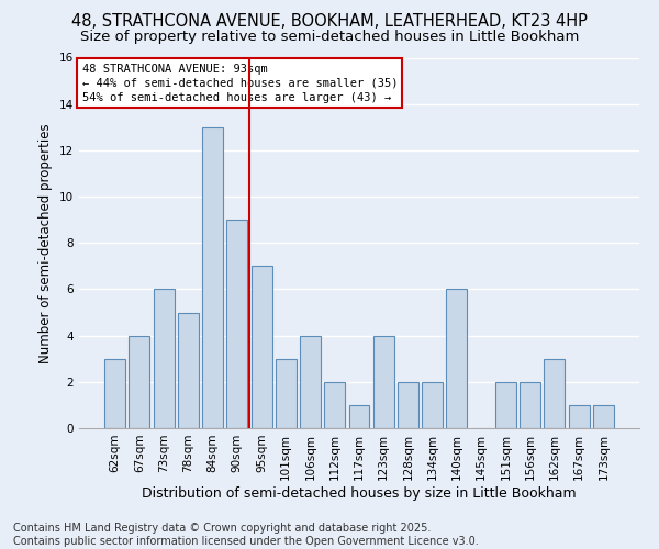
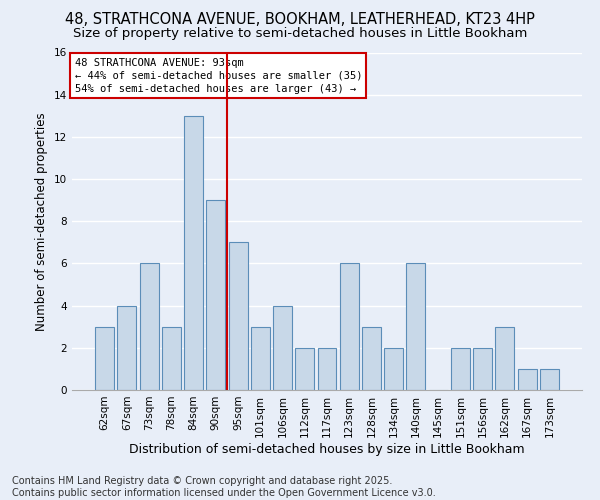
78sqm: 5 -> 3
117sqm: 1 -> 2
123sqm: 4 -> 6
128sqm: 2 -> 3
